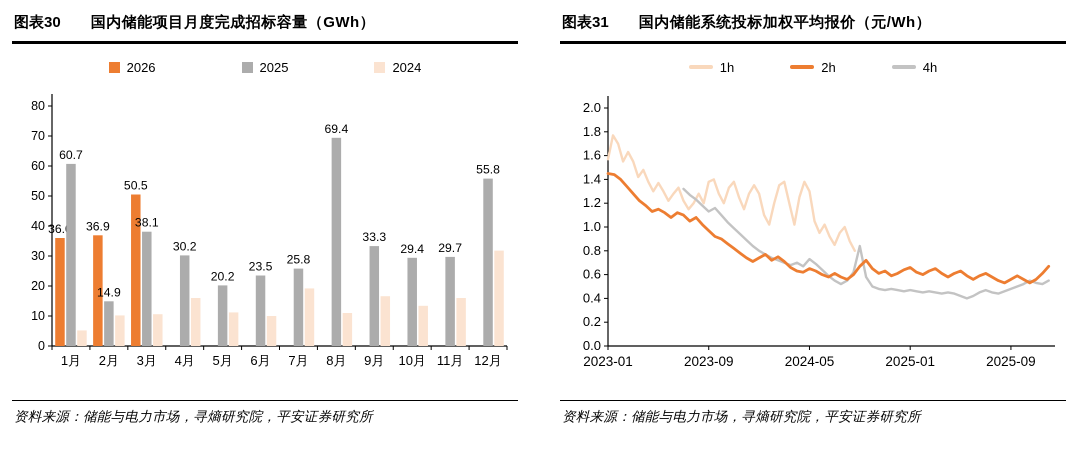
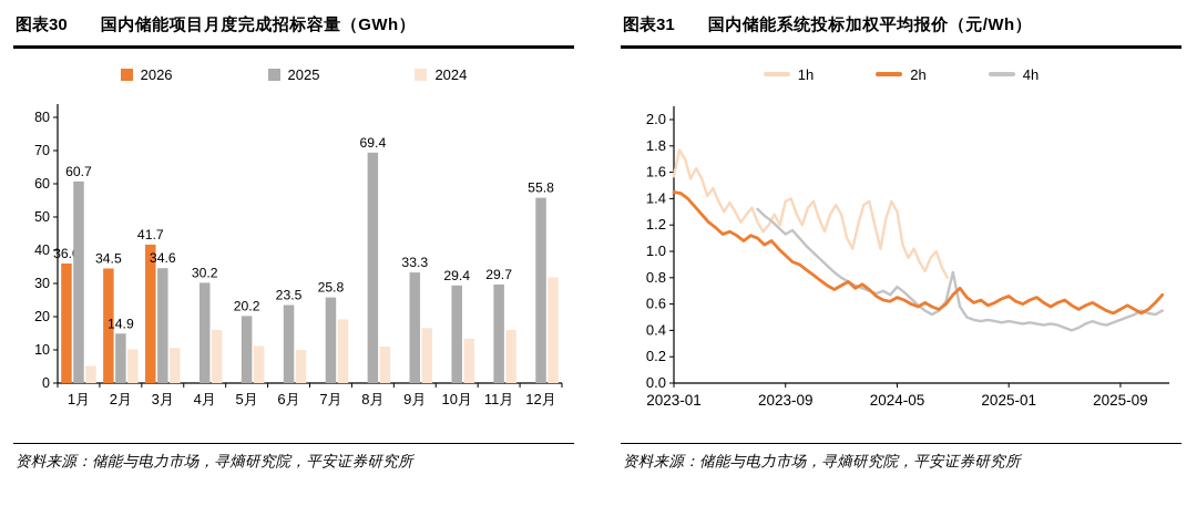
国内储能项目月度完成招标容量（GWh）/2026/2月: 36.9 -> 34.5
国内储能项目月度完成招标容量（GWh）/2026/3月: 50.5 -> 41.7
国内储能项目月度完成招标容量（GWh）/2025/3月: 38.1 -> 34.6
